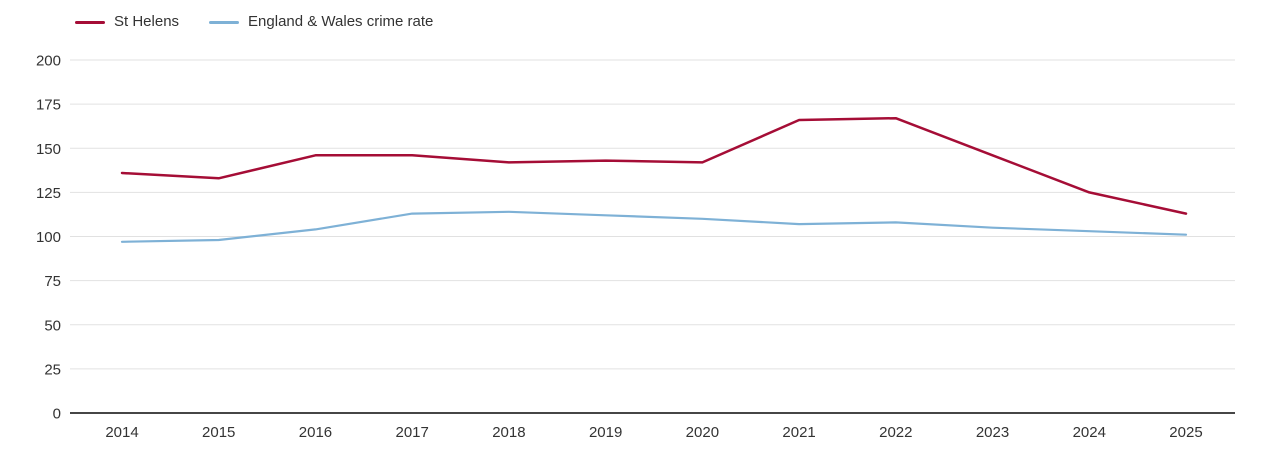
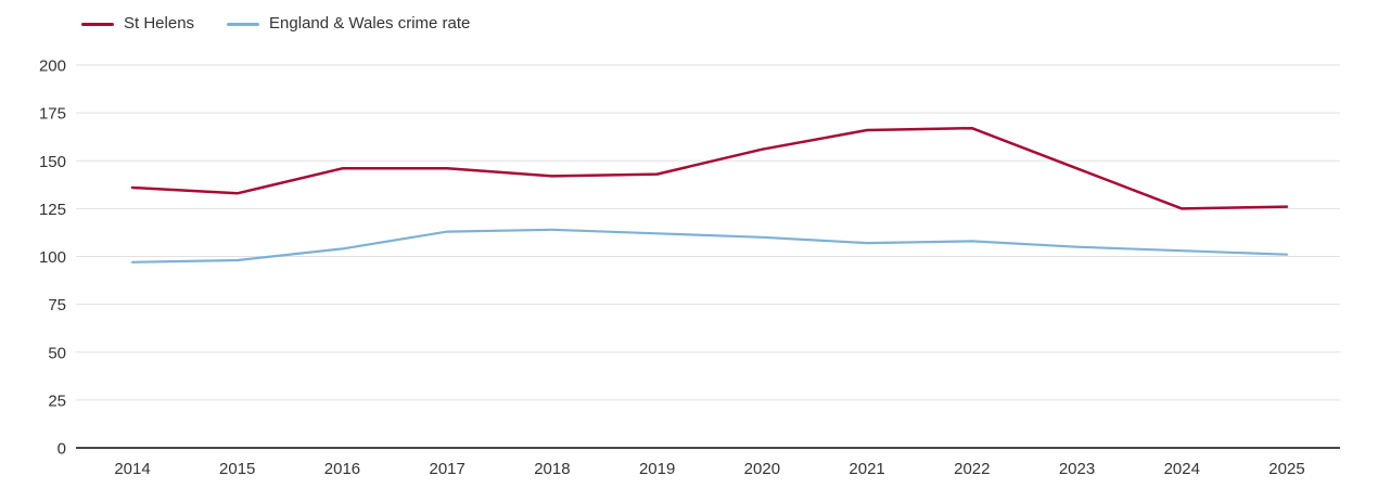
St Helens/2020: 142 -> 156
St Helens/2025: 113 -> 126
